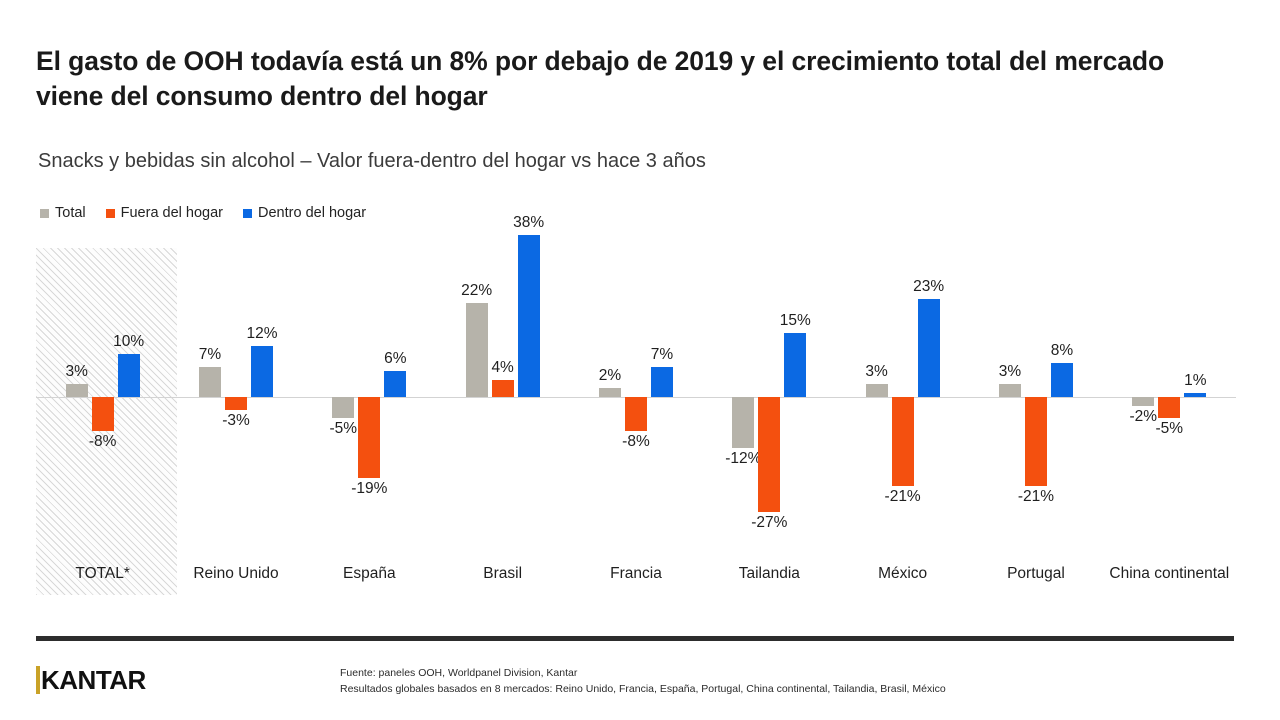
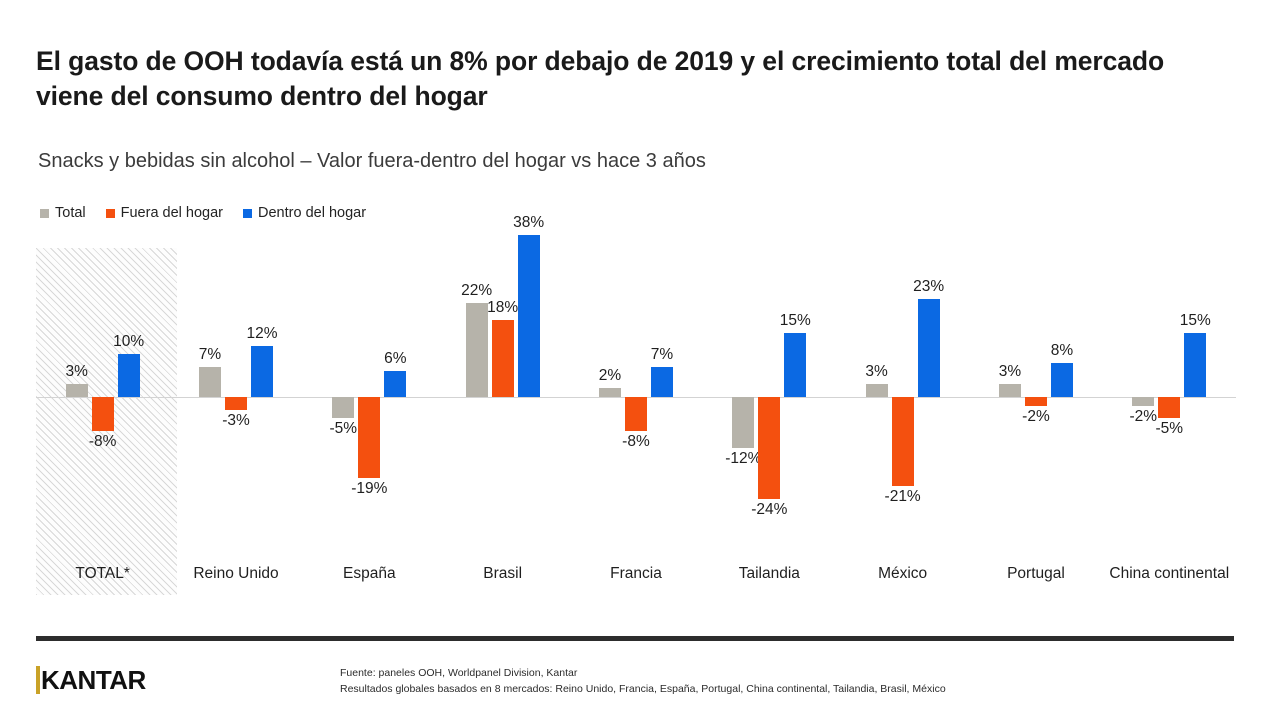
Fuera del hogar/Brasil: 4% -> 18%
Fuera del hogar/Tailandia: -27% -> -24%
Fuera del hogar/Portugal: -21% -> -2%
Dentro del hogar/China continental: 1% -> 15%
